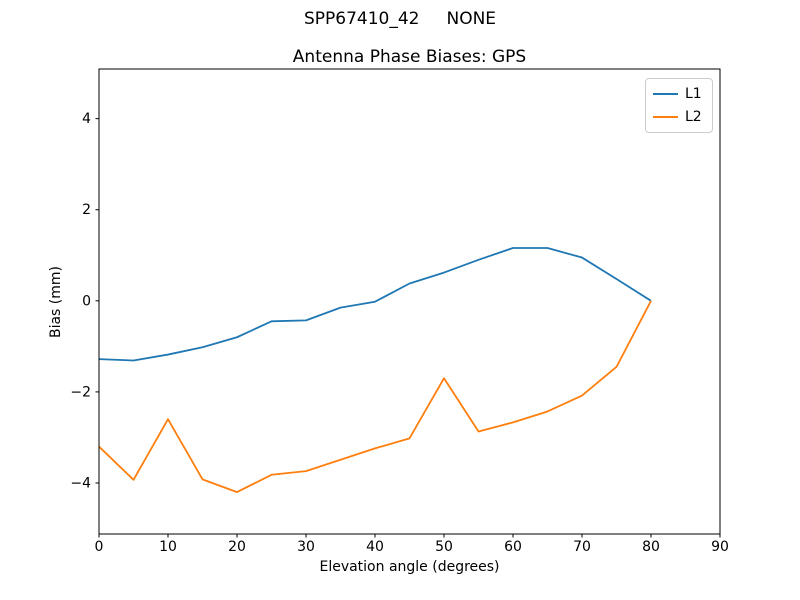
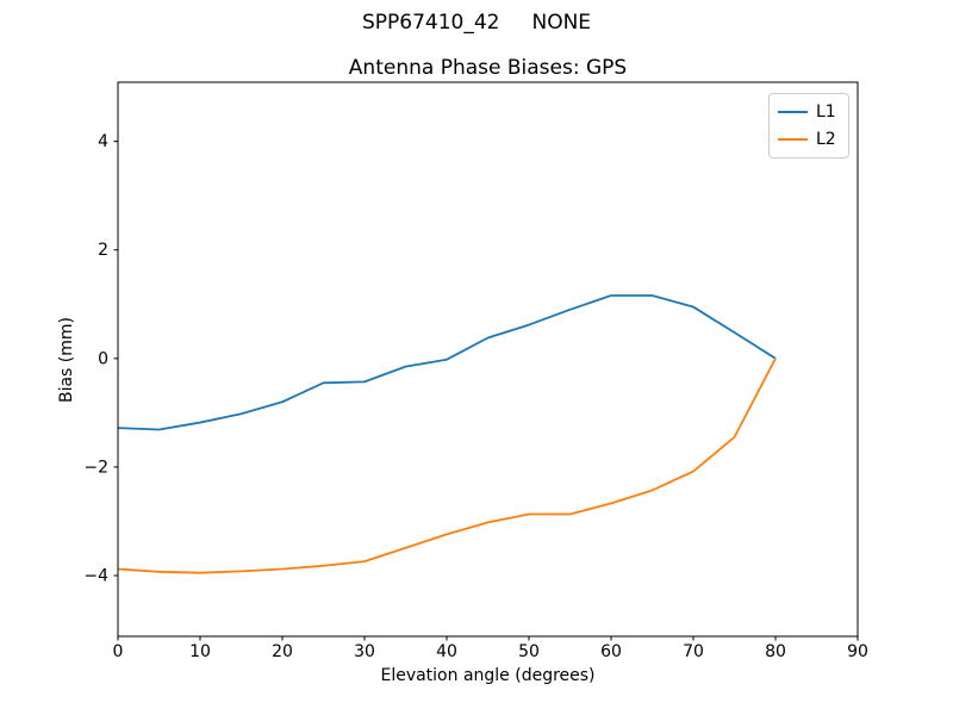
L2/0: -3.2 -> -3.9
L2/10: -2.6 -> -4.0
L2/20: -4.2 -> -3.9
L2/50: -1.7 -> -2.9
